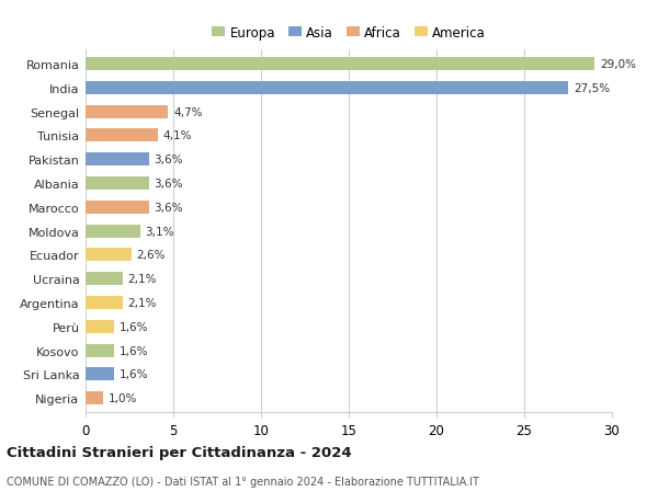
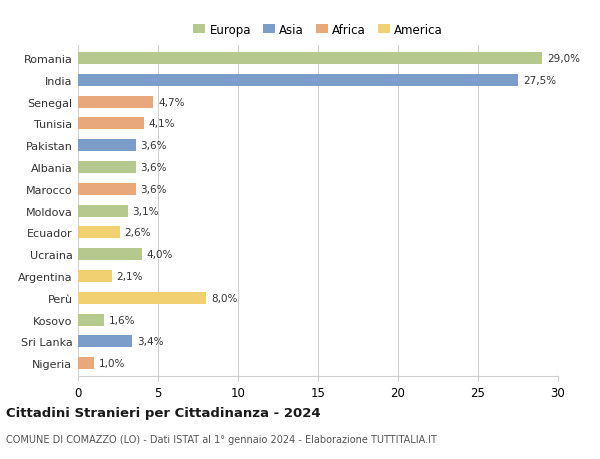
Ucraina: 2,1% -> 4,0%
Perù: 1,6% -> 8,0%
Sri Lanka: 1,6% -> 3,4%
